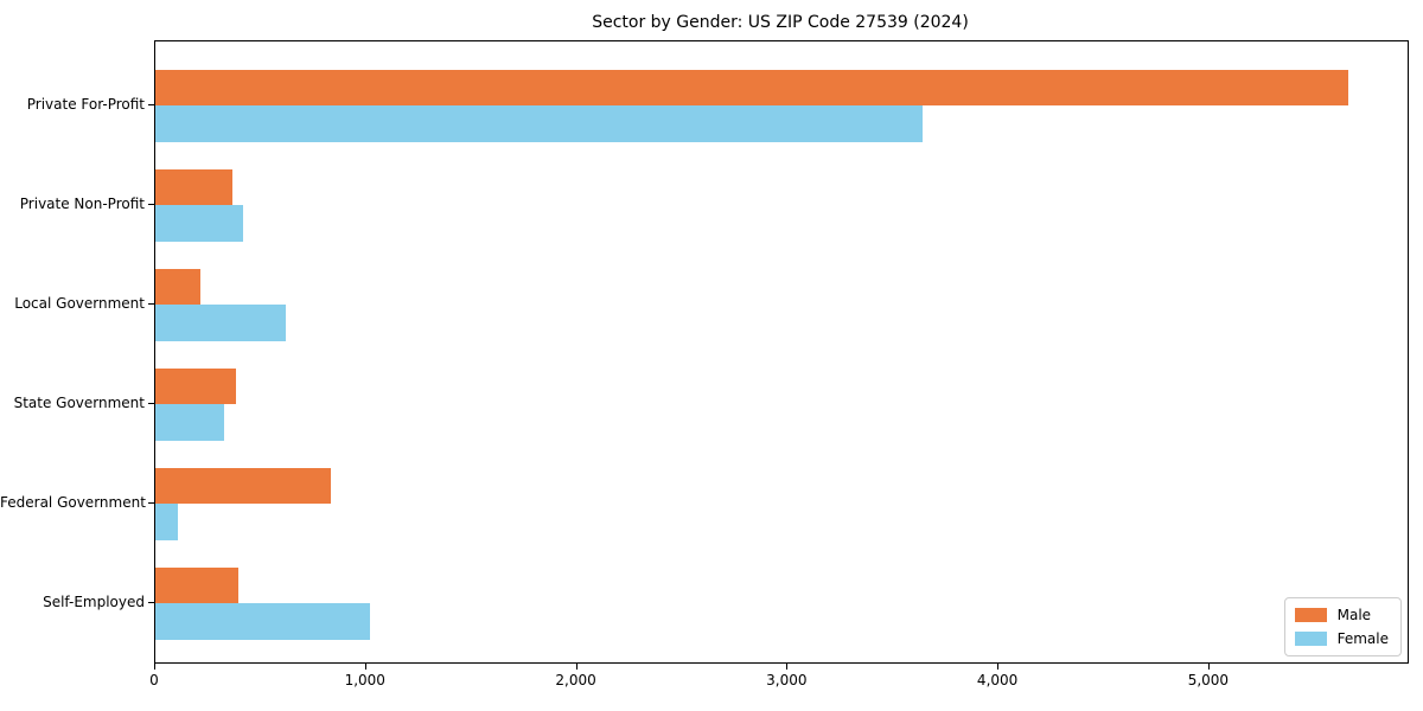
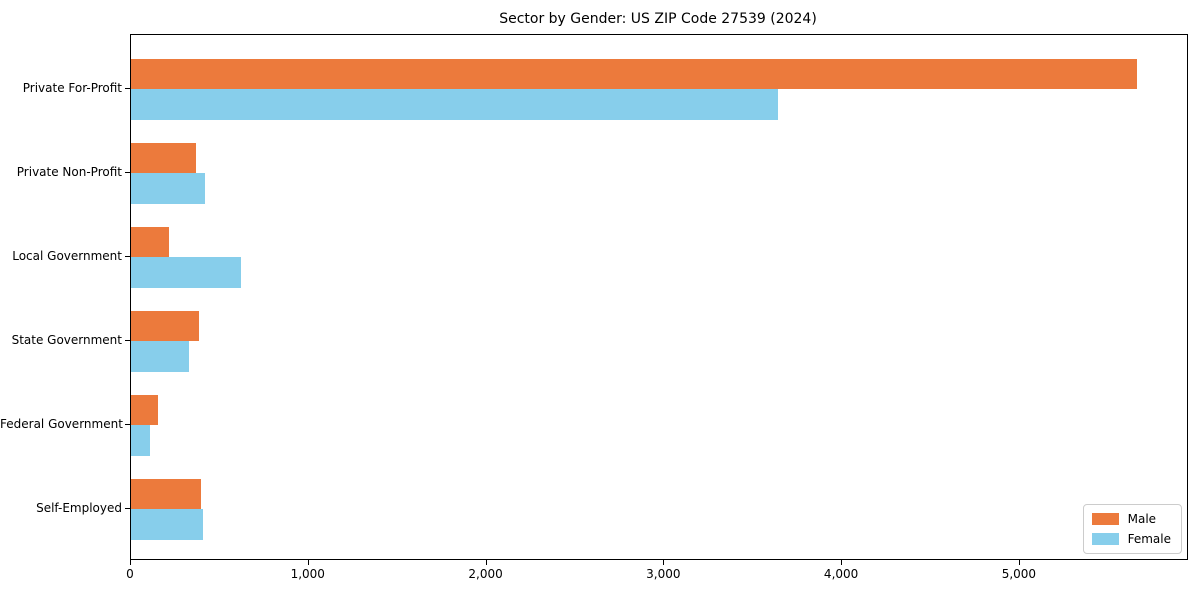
Male/Federal Government: 830 -> 150
Female/Self-Employed: 1020 -> 400
